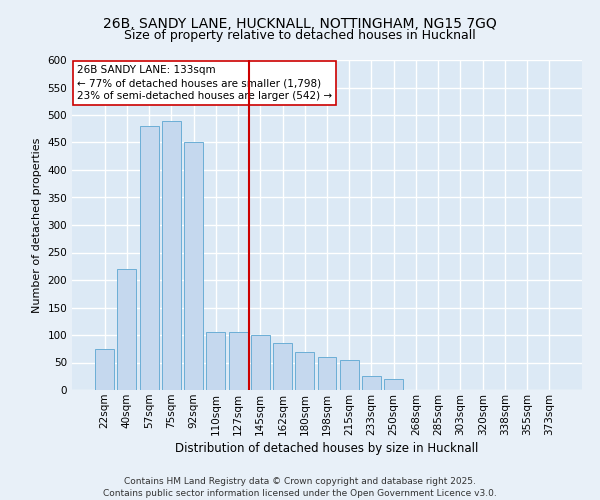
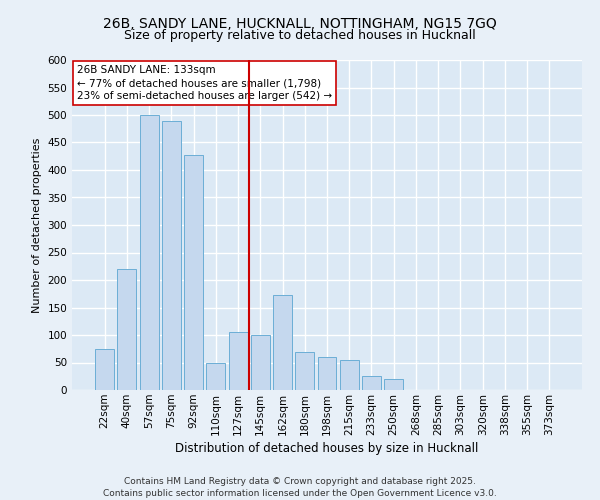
57sqm: 480 -> 500
92sqm: 450 -> 428
110sqm: 105 -> 50
162sqm: 85 -> 172
